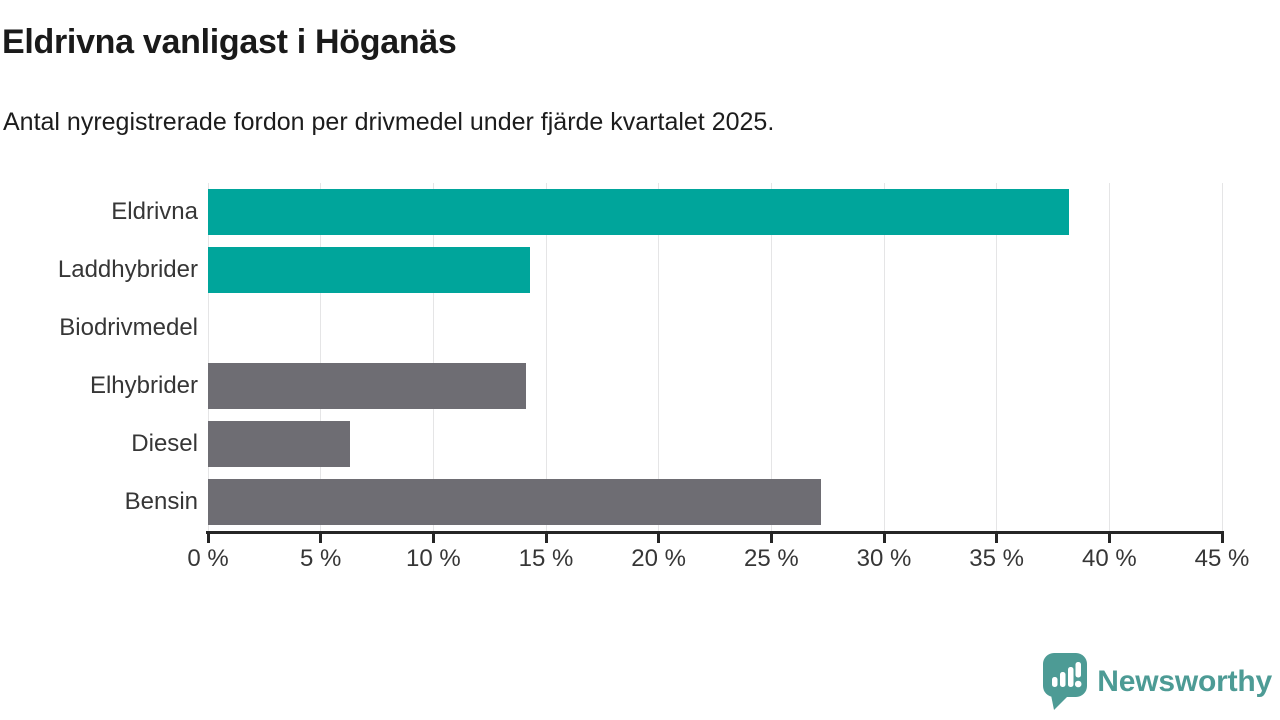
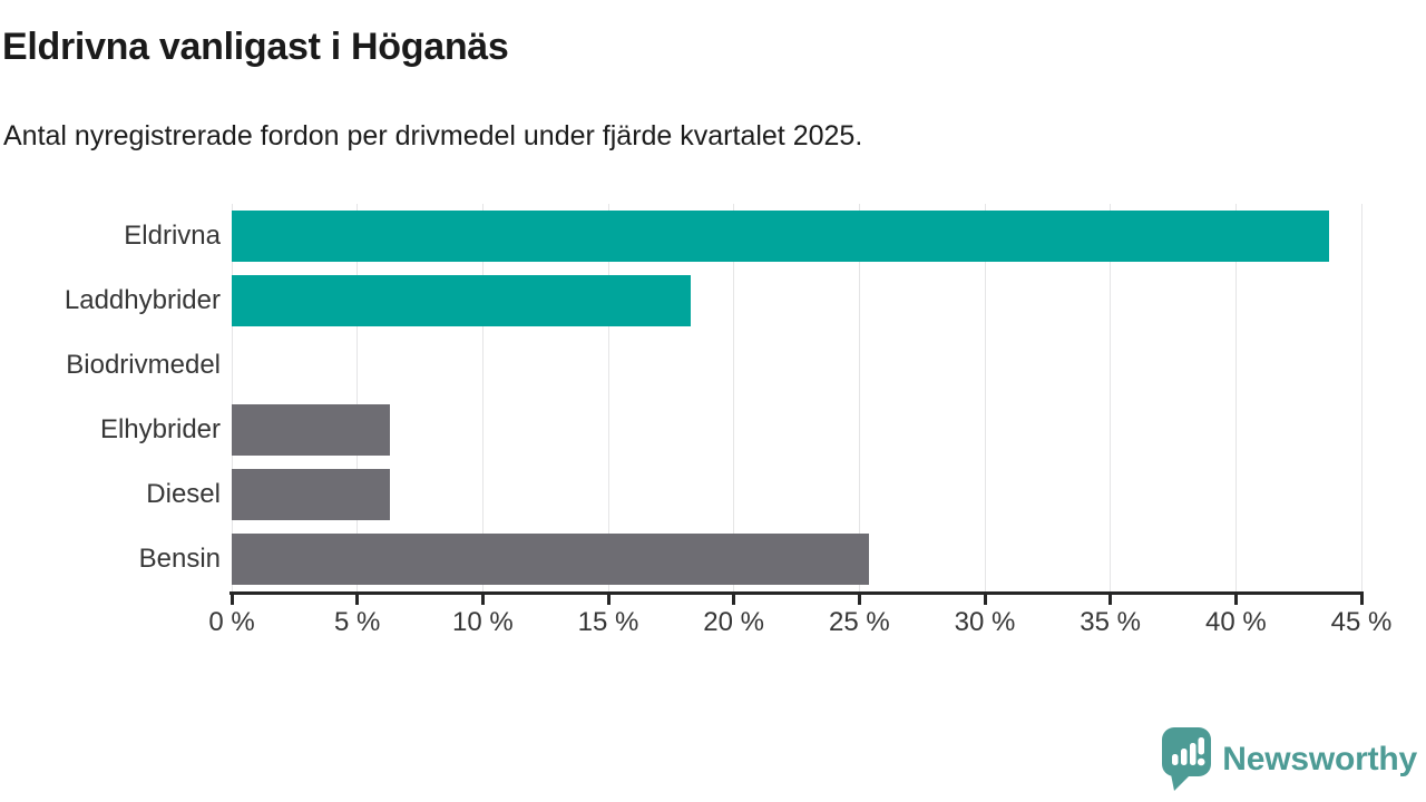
Eldrivna: 38.2% -> 43.7%
Laddhybrider: 14.3% -> 18.3%
Elhybrider: 14.1% -> 6.3%
Bensin: 27.2% -> 25.4%
